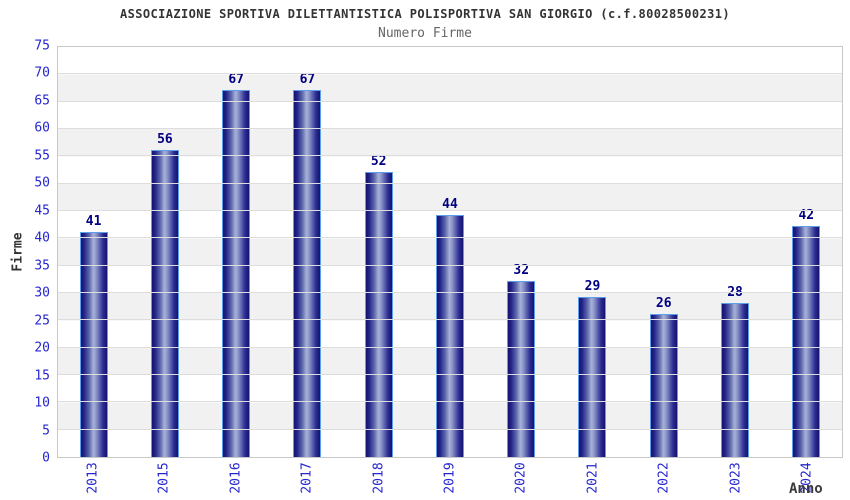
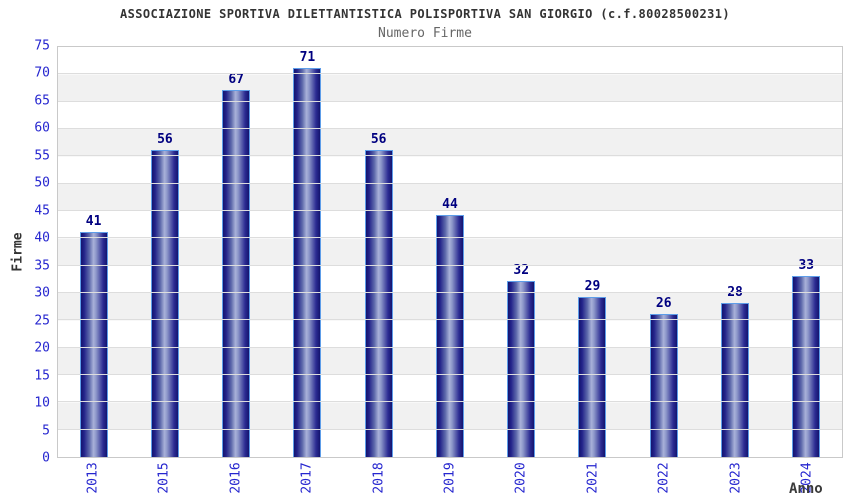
2017: 67 -> 71
2018: 52 -> 56
2024: 42 -> 33
